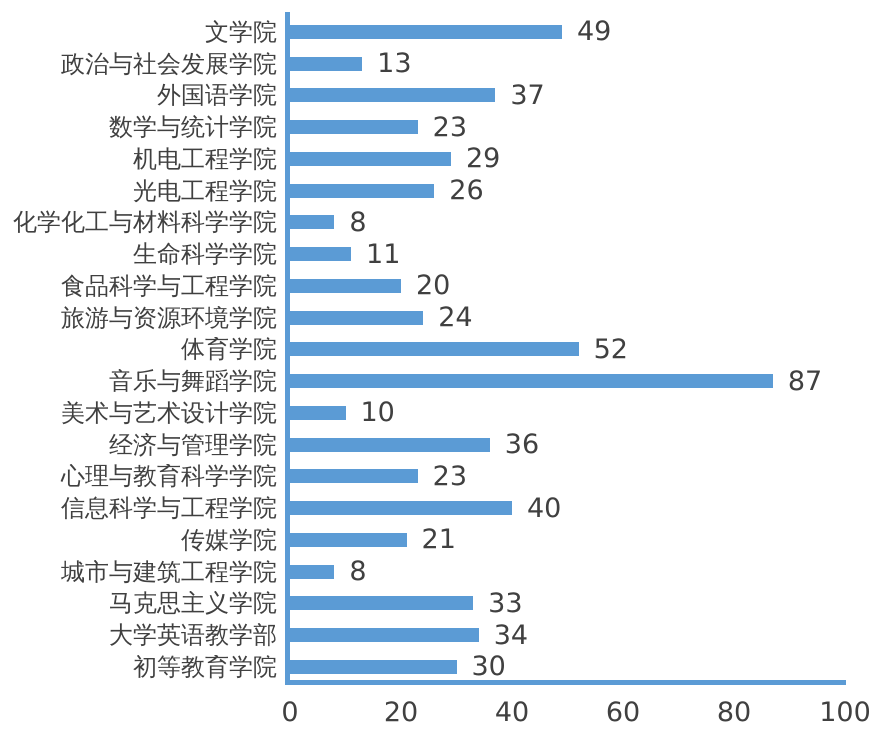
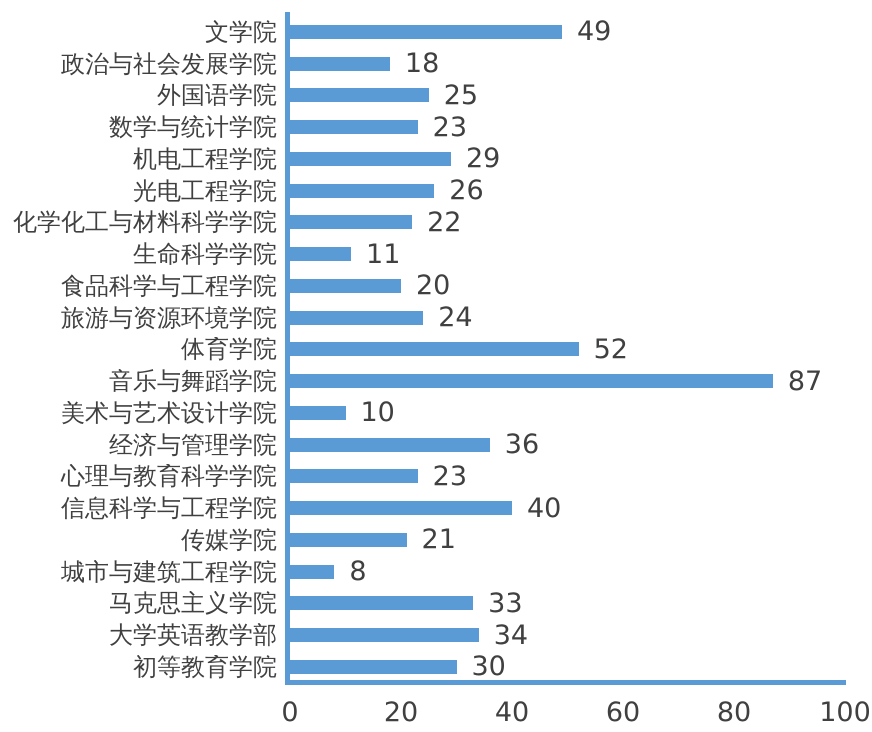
政治与社会发展学院: 13 -> 18
外国语学院: 37 -> 25
化学化工与材料科学学院: 8 -> 22
